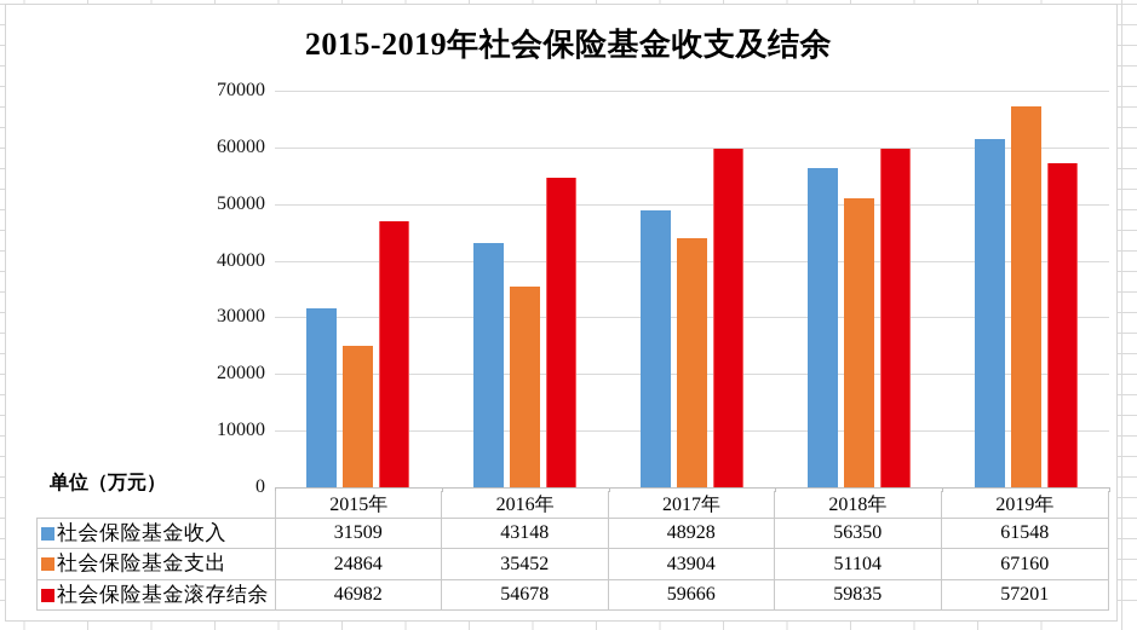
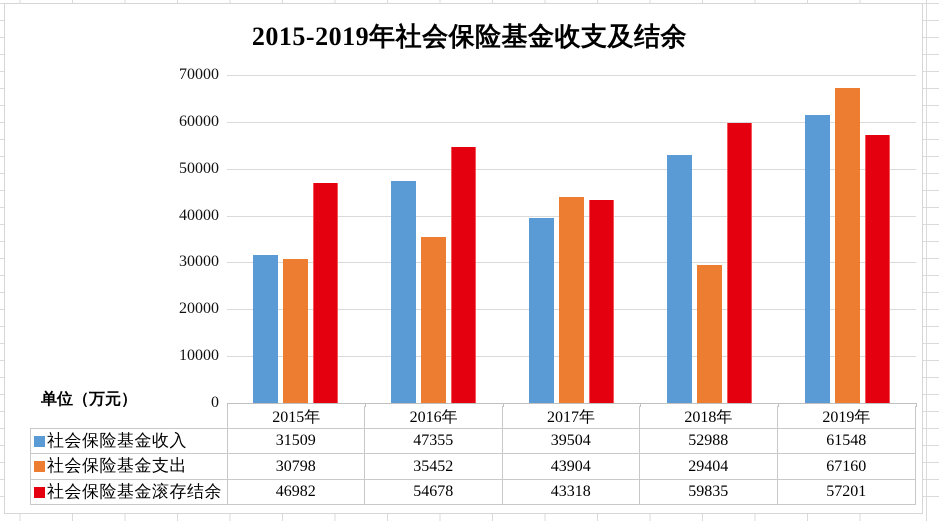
社会保险基金支出/2015年: 24864 -> 30798
社会保险基金收入/2016年: 43148 -> 47355
社会保险基金收入/2017年: 48928 -> 39504
社会保险基金滚存结余/2017年: 59666 -> 43318
社会保险基金收入/2018年: 56350 -> 52988
社会保险基金支出/2018年: 51104 -> 29404
